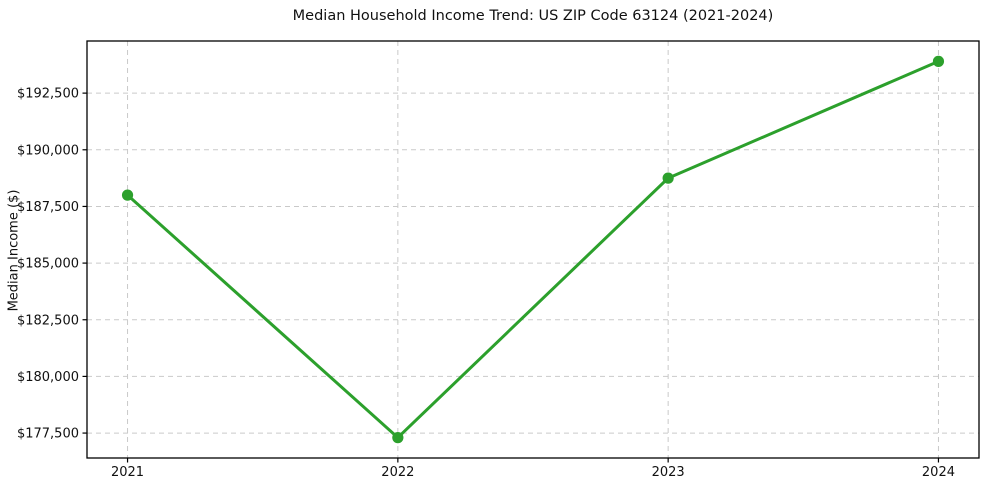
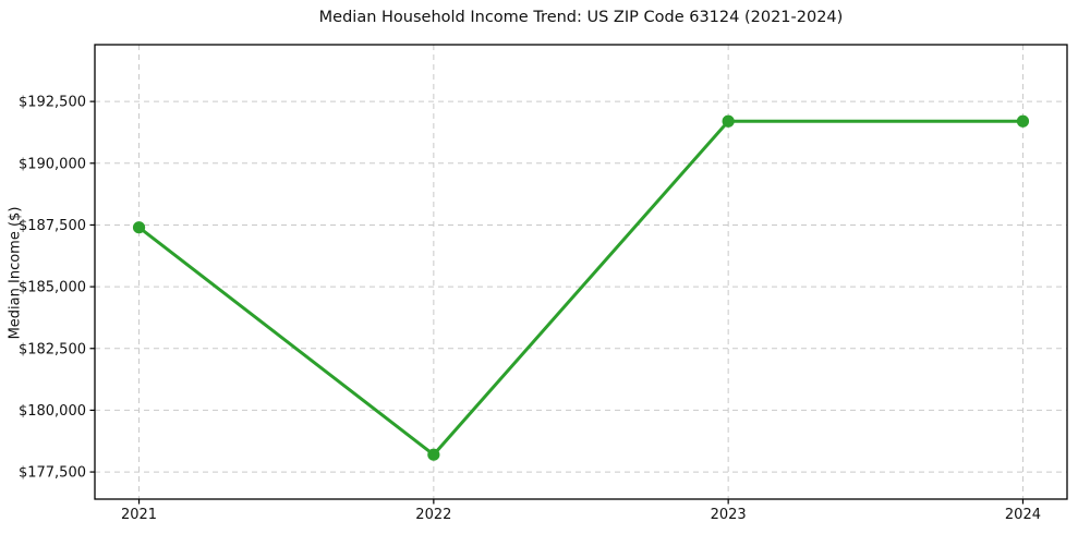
2021: $188000 -> $187400
2022: $177300 -> $178200
2023: $188800 -> $191700
2024: $193900 -> $191700
